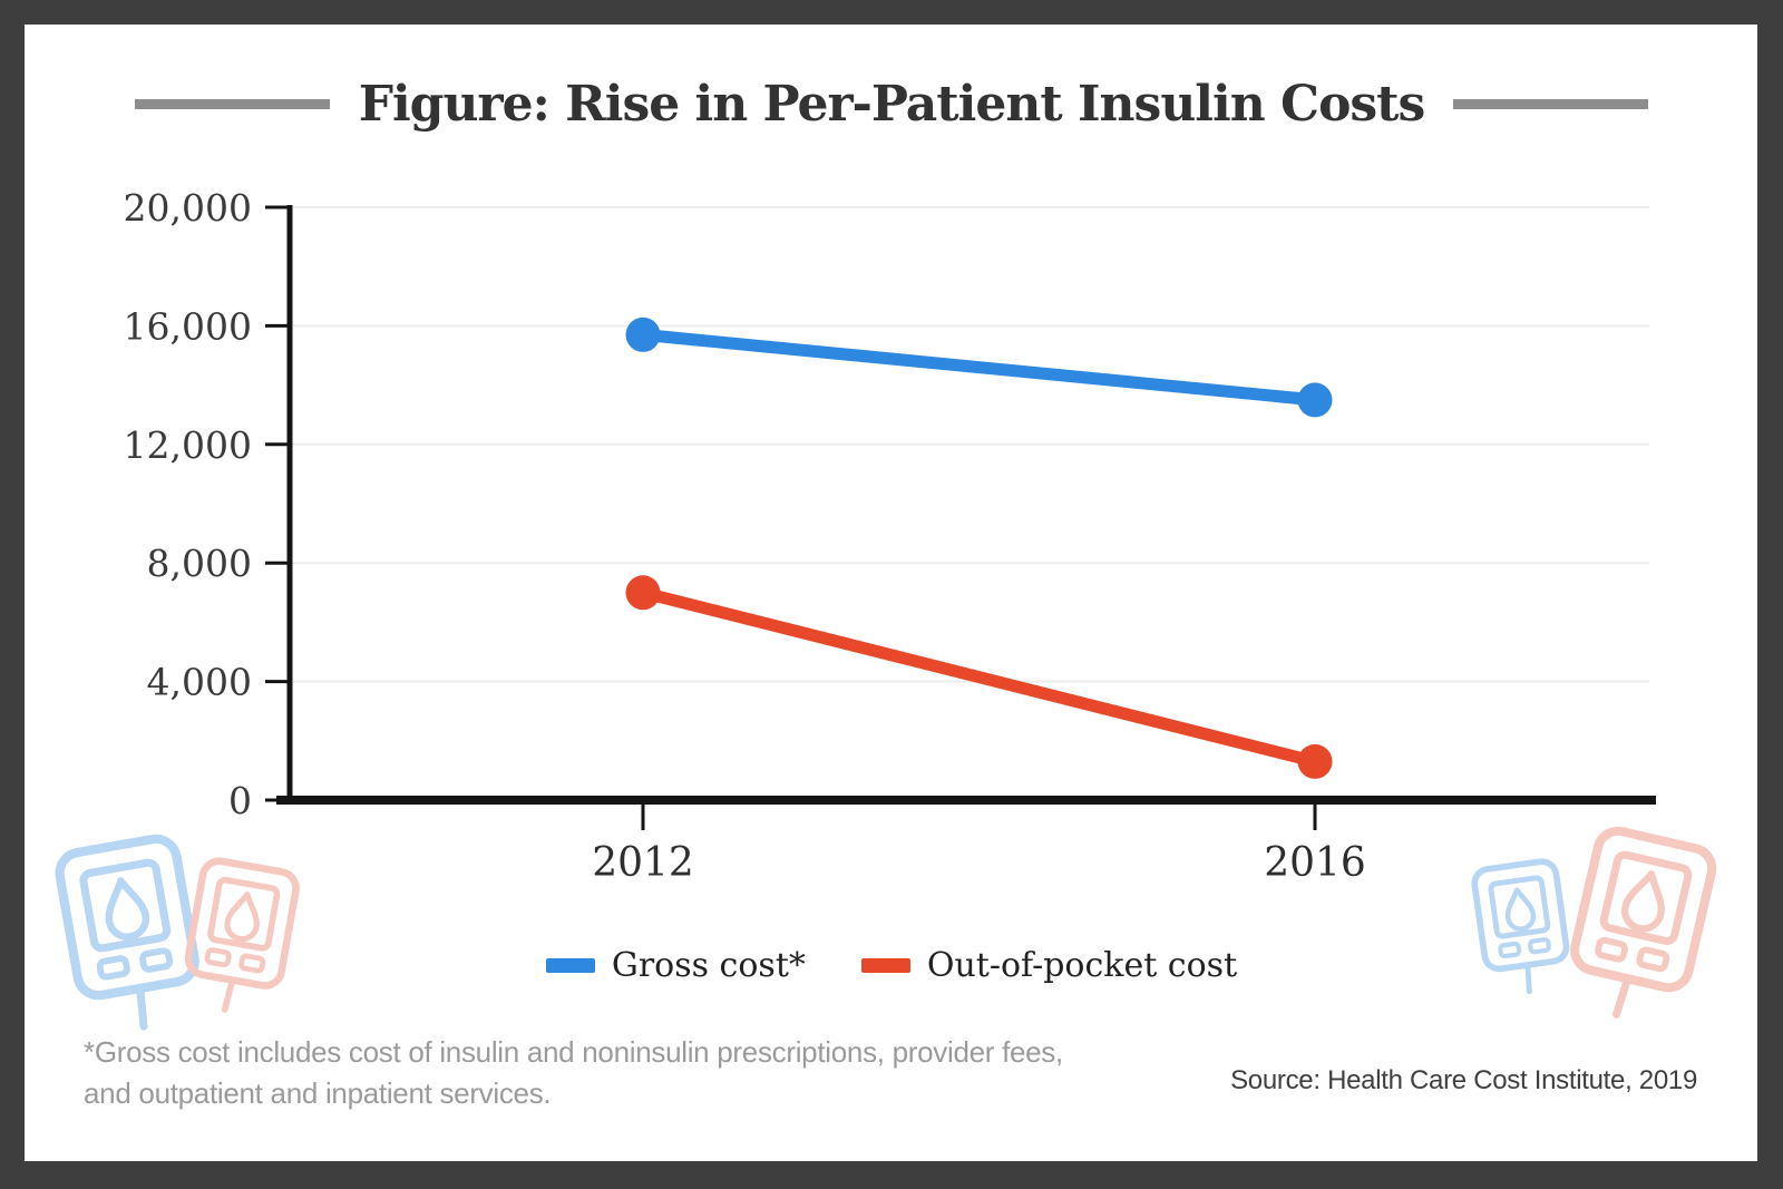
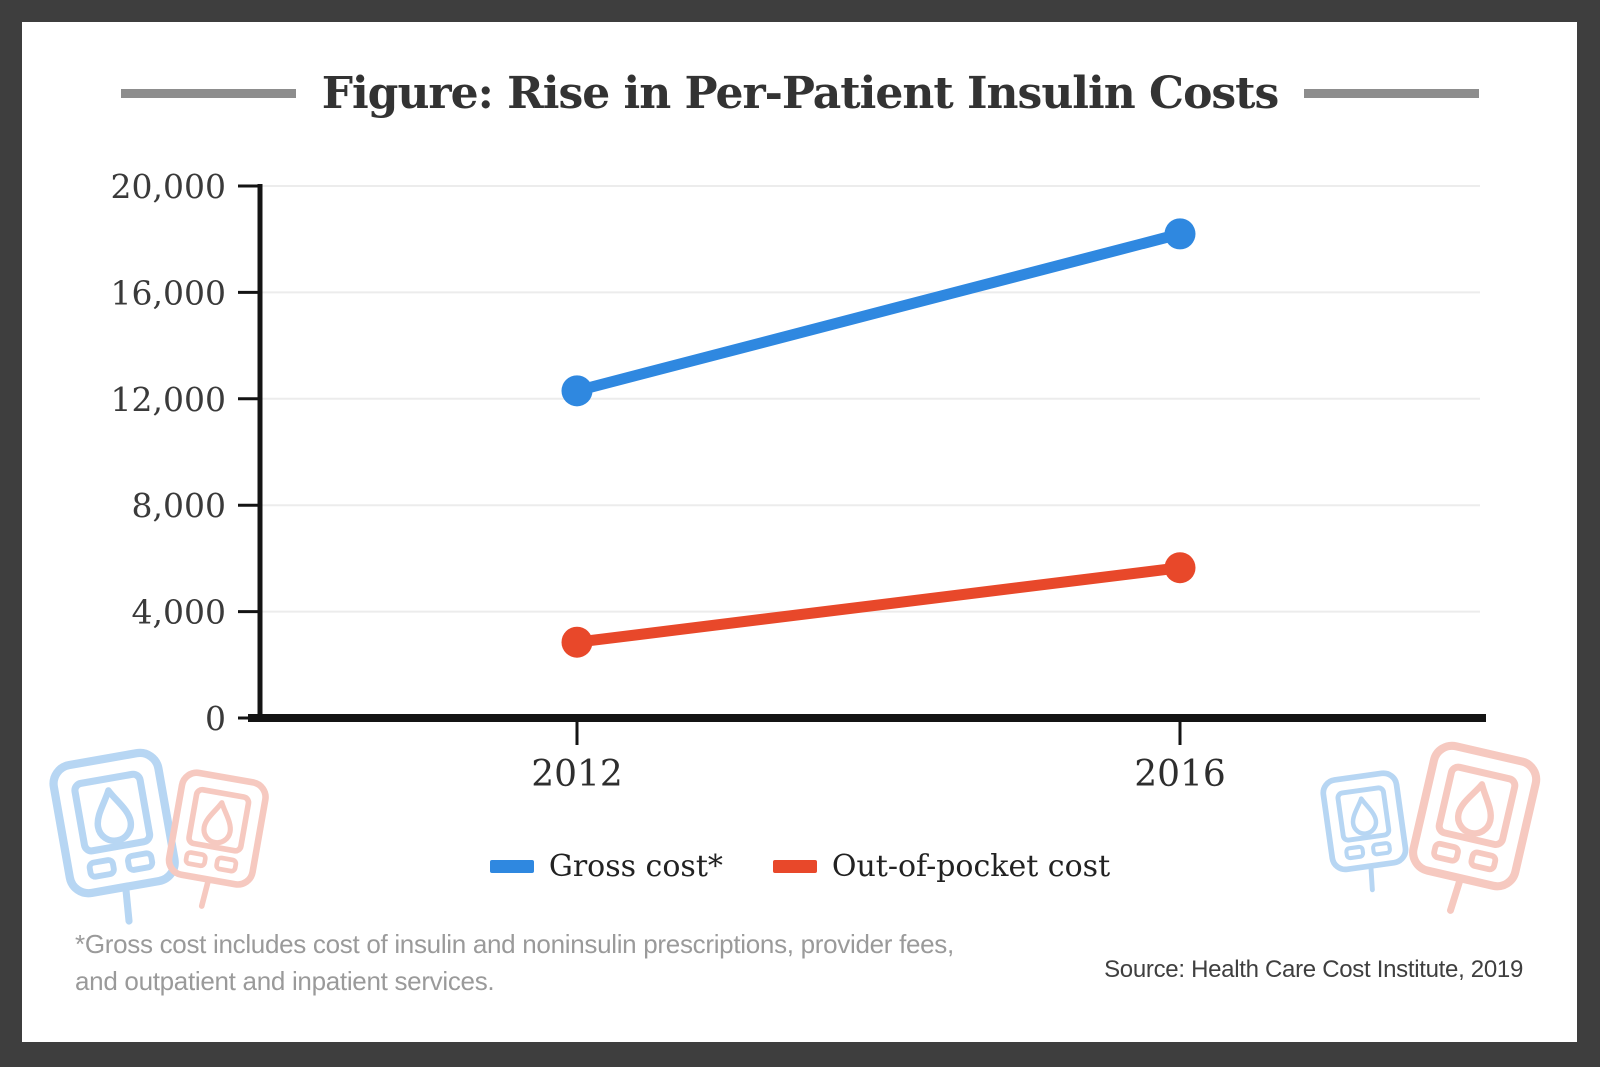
Gross cost*/2012: 15700 -> 12300
Out-of-pocket cost/2012: 7000 -> 2800
Gross cost*/2016: 13500 -> 18200
Out-of-pocket cost/2016: 1300 -> 5600
